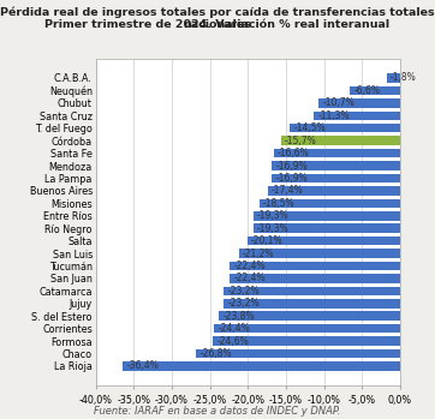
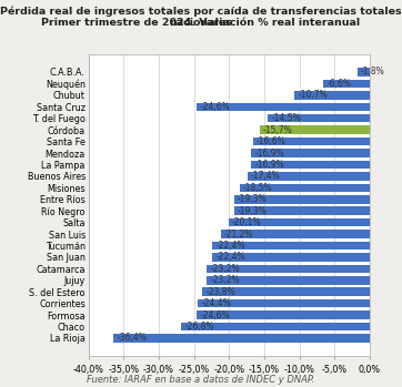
Santa Cruz: -11,3% -> -24,6%
